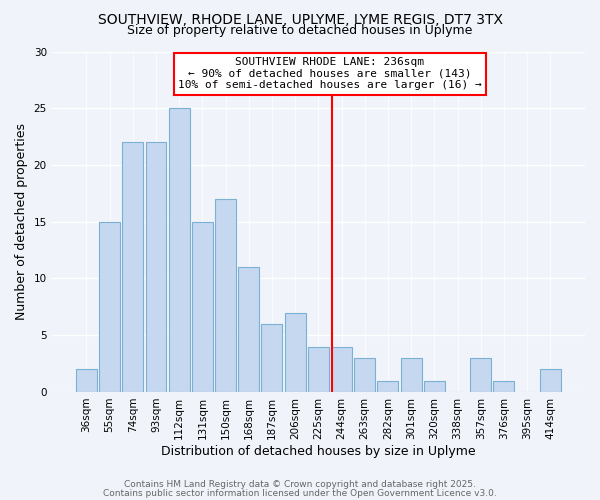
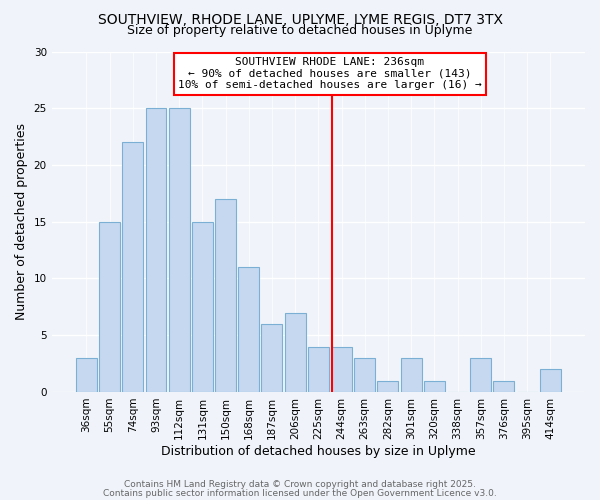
36sqm: 2 -> 3
93sqm: 22 -> 25
